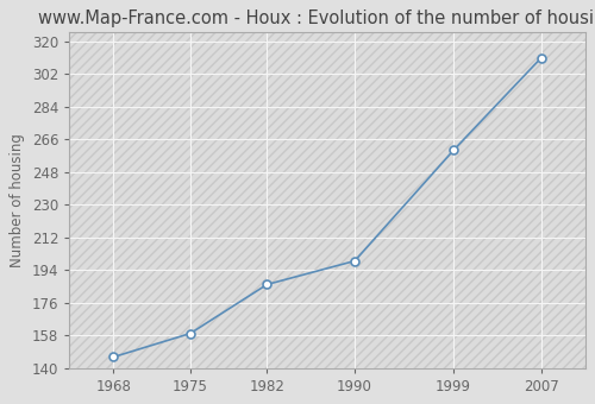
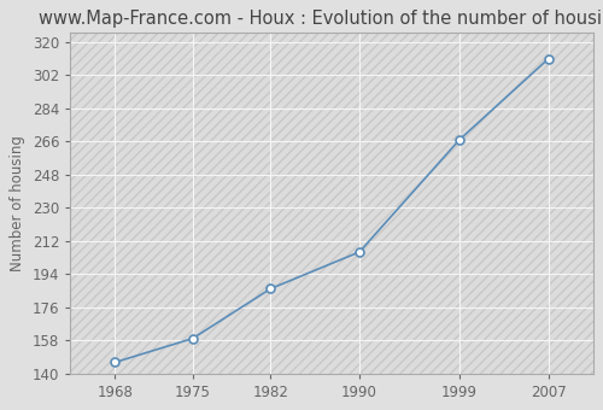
1990: 199 -> 206
1999: 260 -> 267
